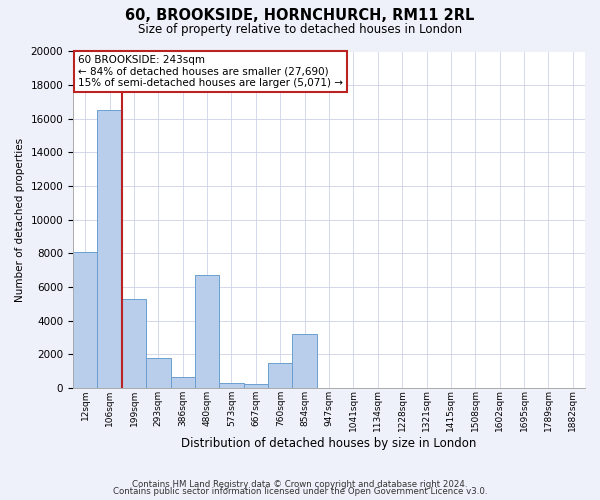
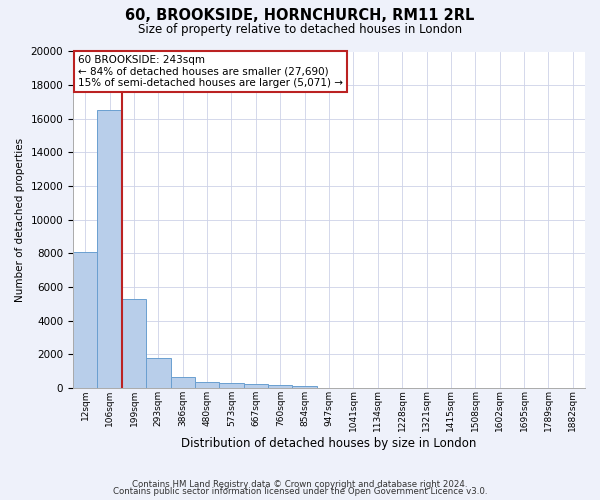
480sqm: 6700 -> 400
760sqm: 1500 -> 200
854sqm: 3200 -> 100
